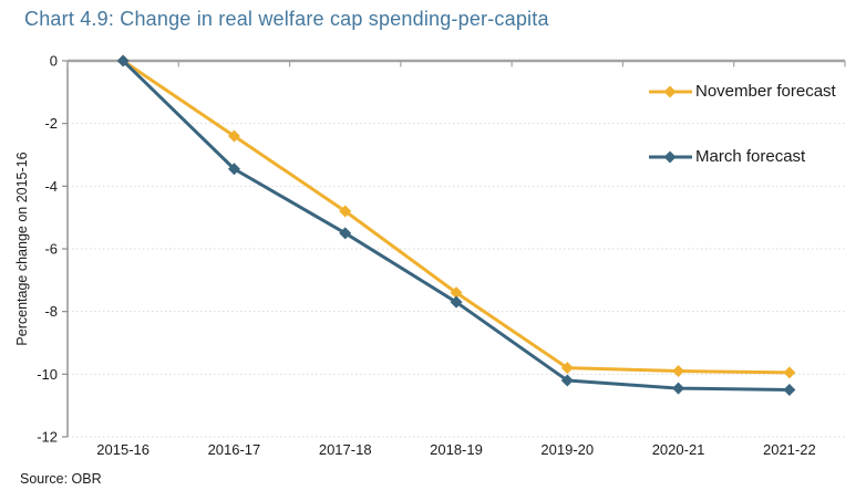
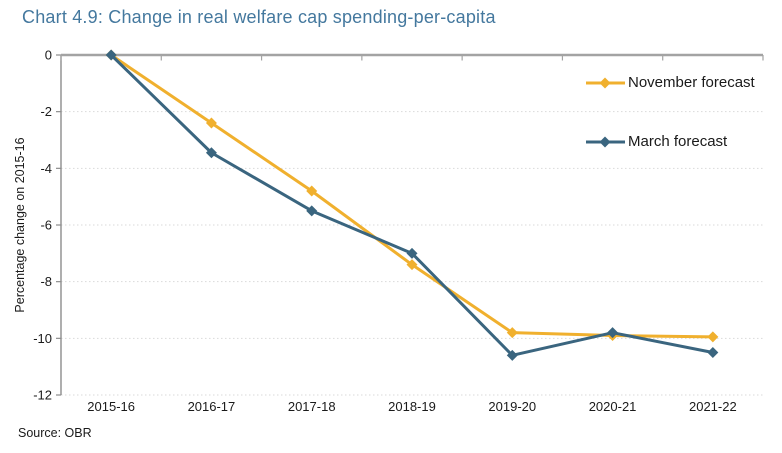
March forecast/2018-19: -7.7 -> -7.0
March forecast/2019-20: -10.2 -> -10.6
March forecast/2020-21: -10.4 -> -9.8
